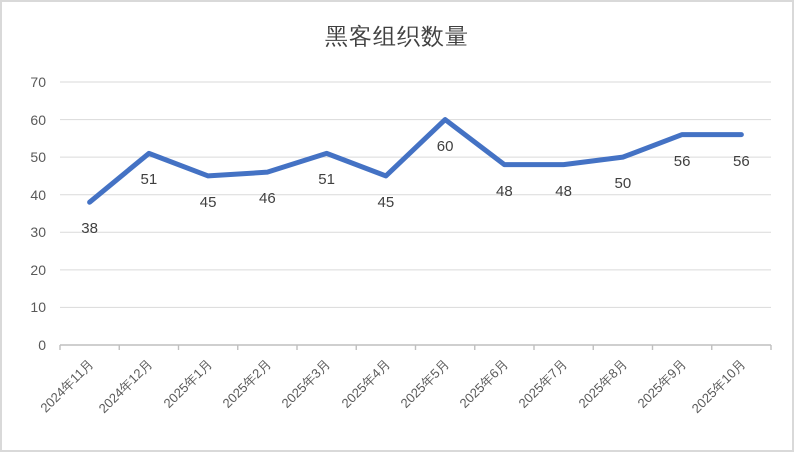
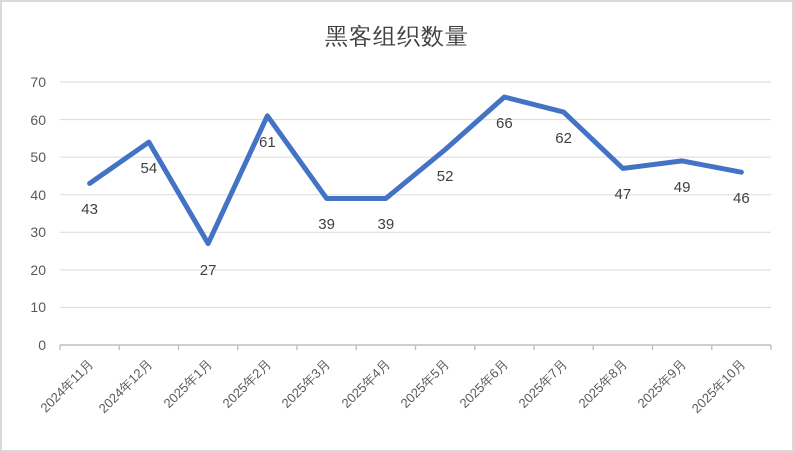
2024年11月: 38 -> 43
2024年12月: 51 -> 54
2025年1月: 45 -> 27
2025年2月: 46 -> 61
2025年3月: 51 -> 39
2025年4月: 45 -> 39
2025年5月: 60 -> 52
2025年6月: 48 -> 66
2025年7月: 48 -> 62
2025年8月: 50 -> 47
2025年9月: 56 -> 49
2025年10月: 56 -> 46
